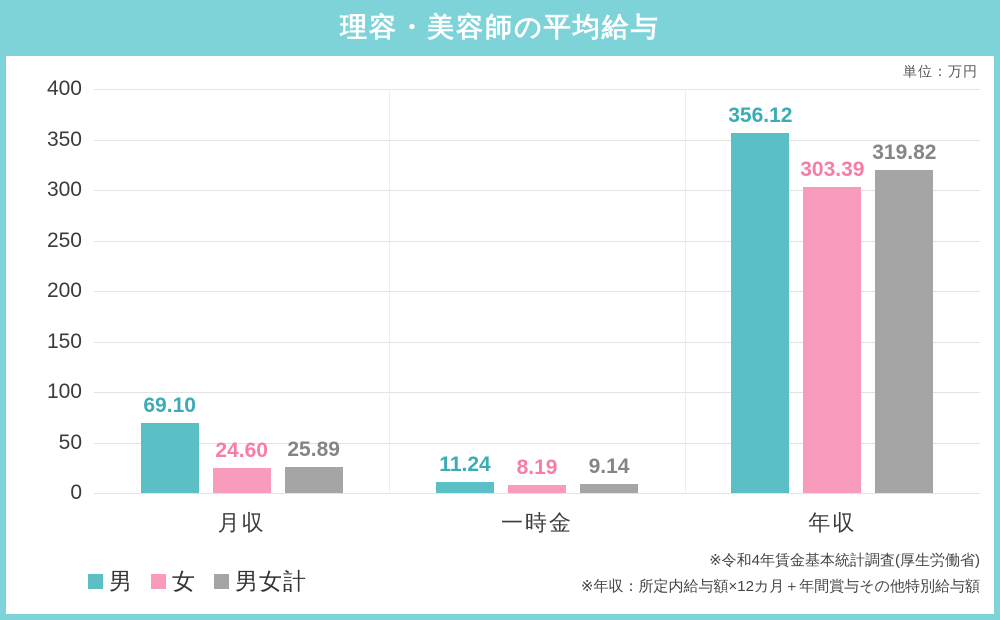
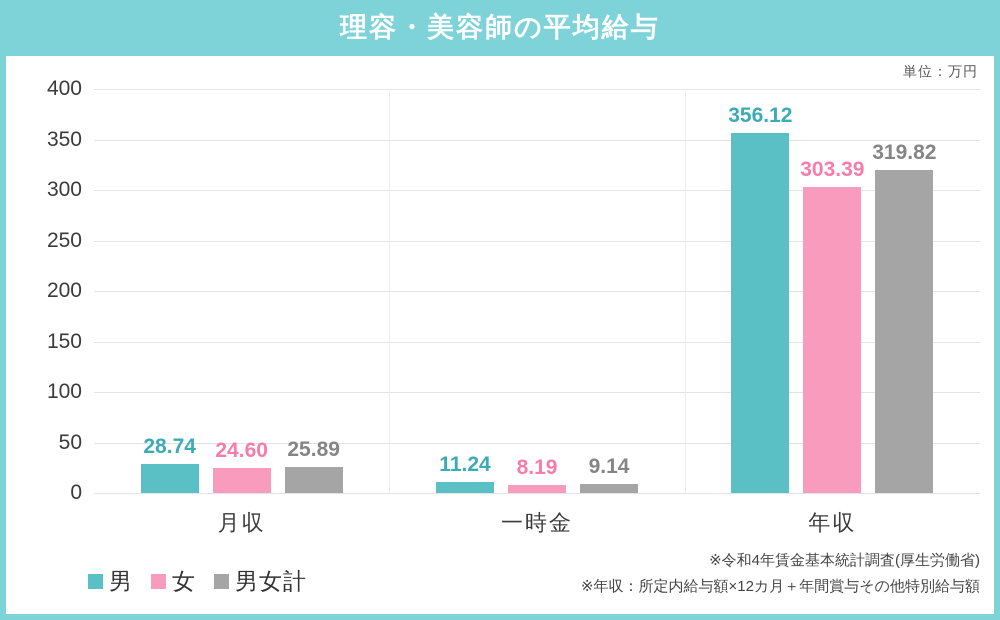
男/月収: 69.10 -> 28.74
